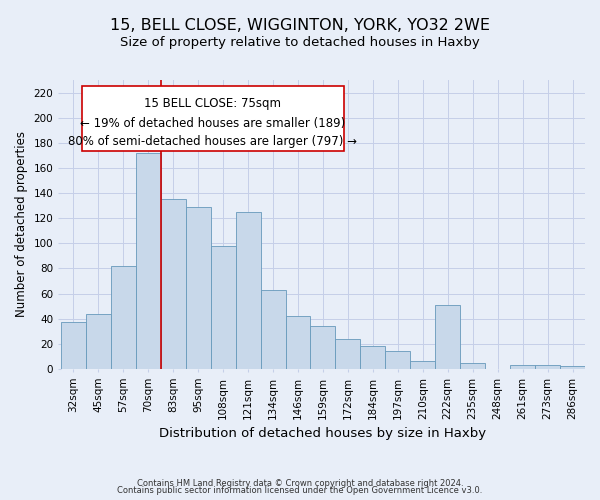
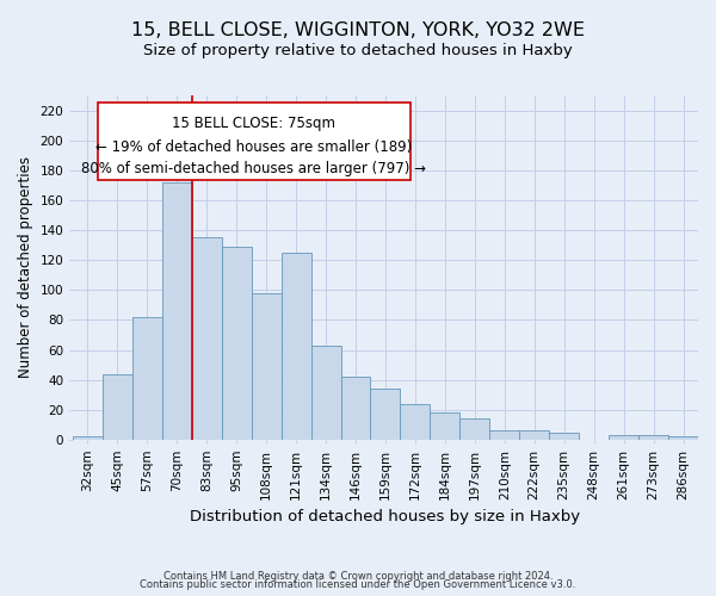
32sqm: 37 -> 2
222sqm: 51 -> 6
